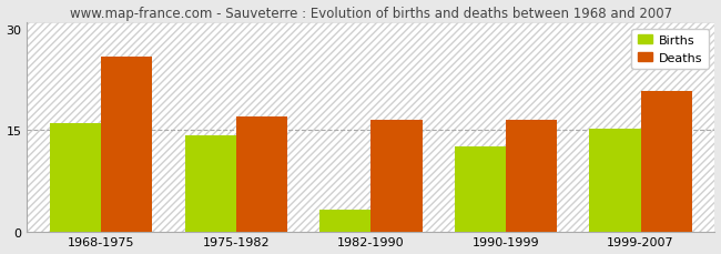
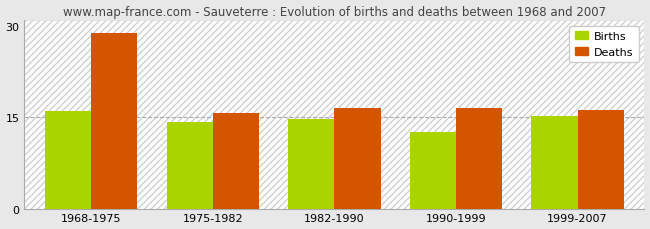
Deaths/1968-1975: 26.0 -> 28.8
Deaths/1975-1982: 17.0 -> 15.8
Births/1982-1990: 3.2 -> 14.7
Deaths/1999-2007: 20.8 -> 16.2
